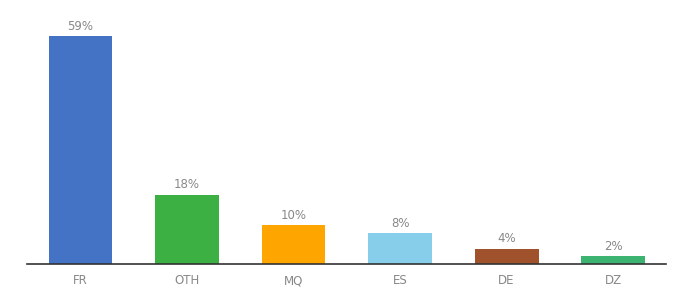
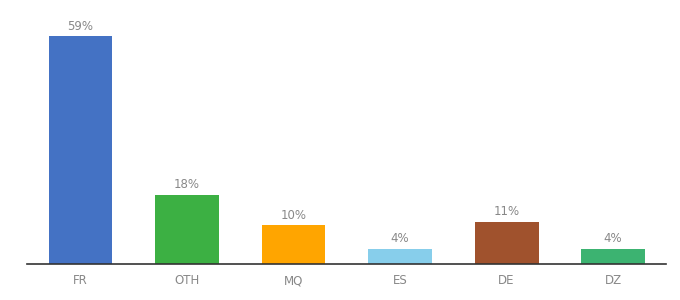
ES: 8% -> 4%
DE: 4% -> 11%
DZ: 2% -> 4%
